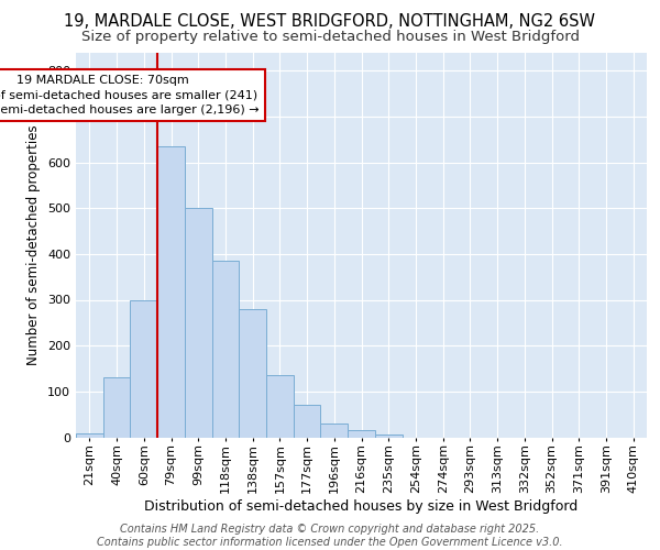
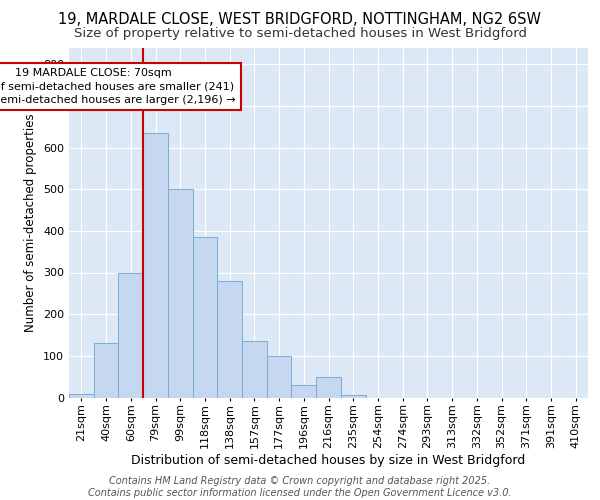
177sqm: 70 -> 100
216sqm: 15 -> 50
